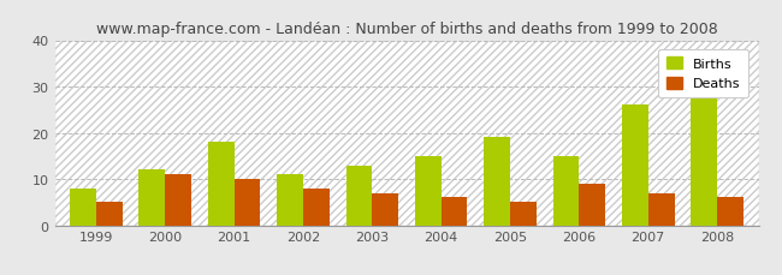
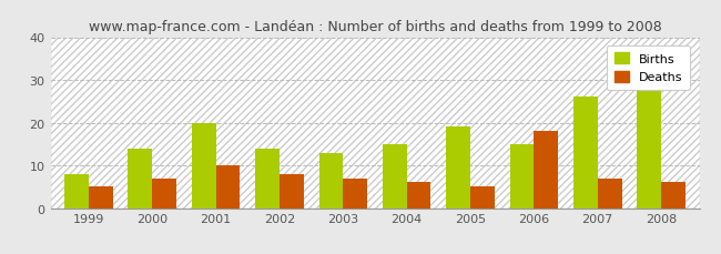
Births/2000: 12 -> 14
Deaths/2000: 11 -> 7
Births/2001: 18 -> 20
Births/2002: 11 -> 14
Deaths/2006: 9 -> 18
